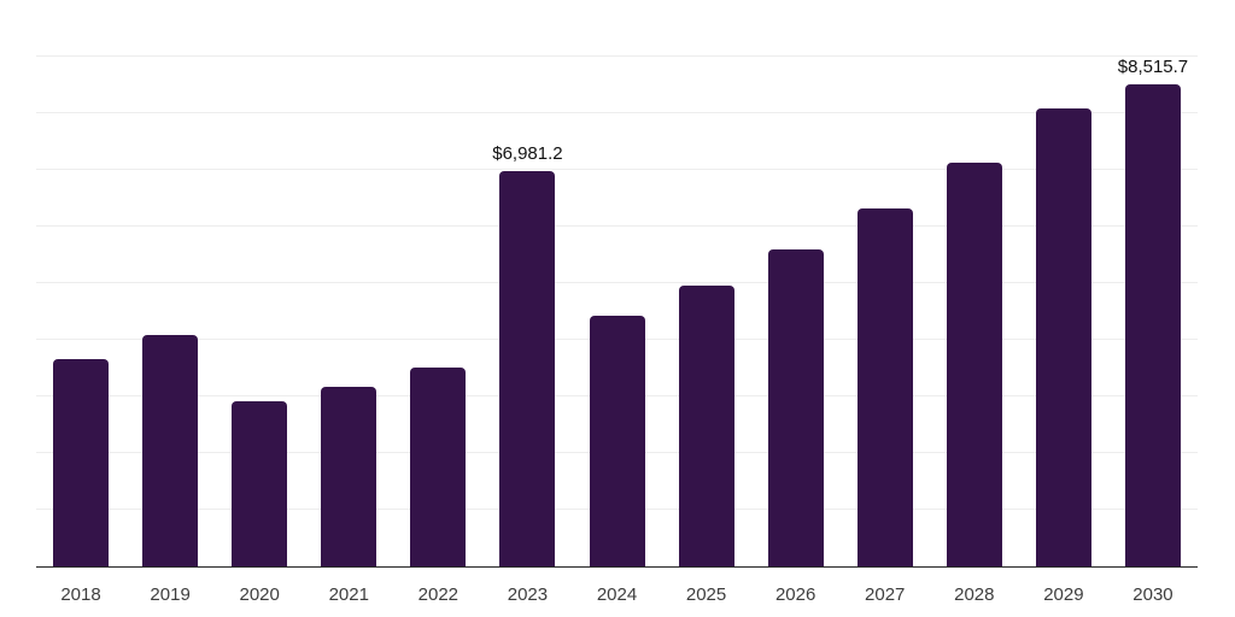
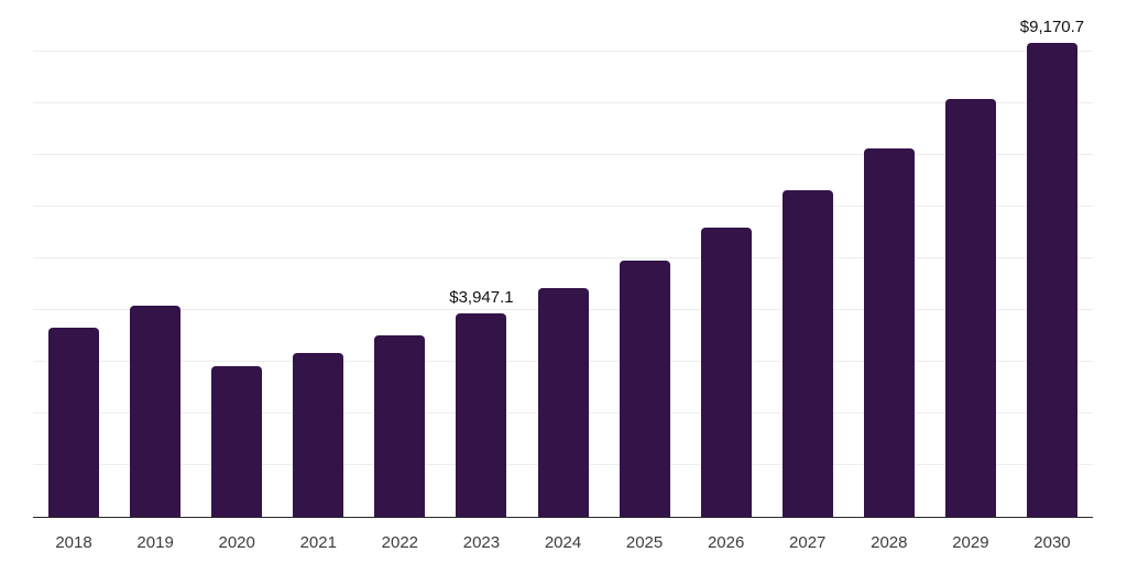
2023: $6,981.2 -> $3,947.1
2030: $8,515.7 -> $9,170.7
